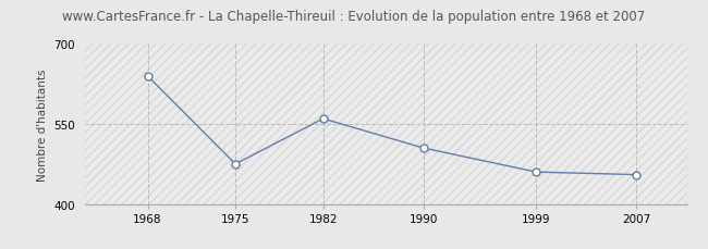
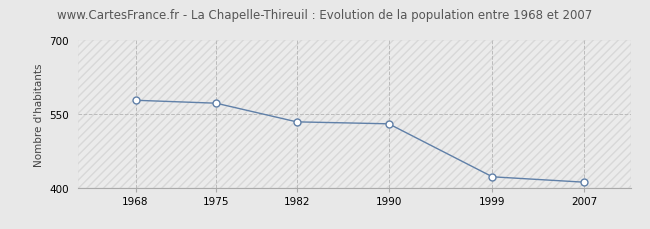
1968: 640 -> 578
1975: 475 -> 572
1982: 560 -> 534
1990: 505 -> 530
1999: 460 -> 422
2007: 455 -> 411
